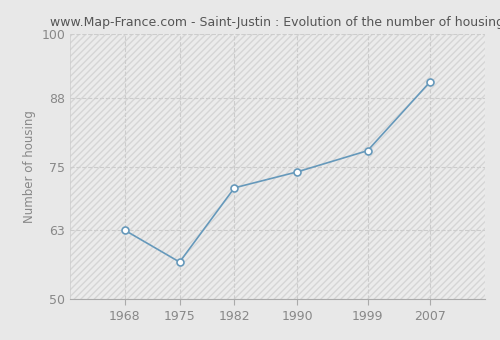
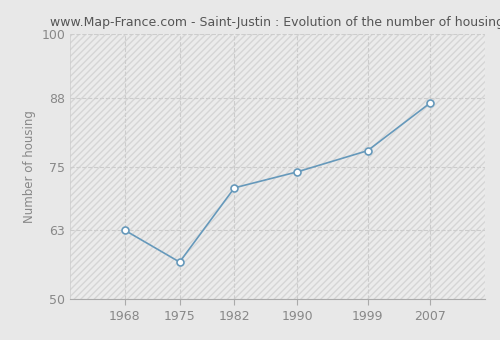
2007: 91 -> 87
